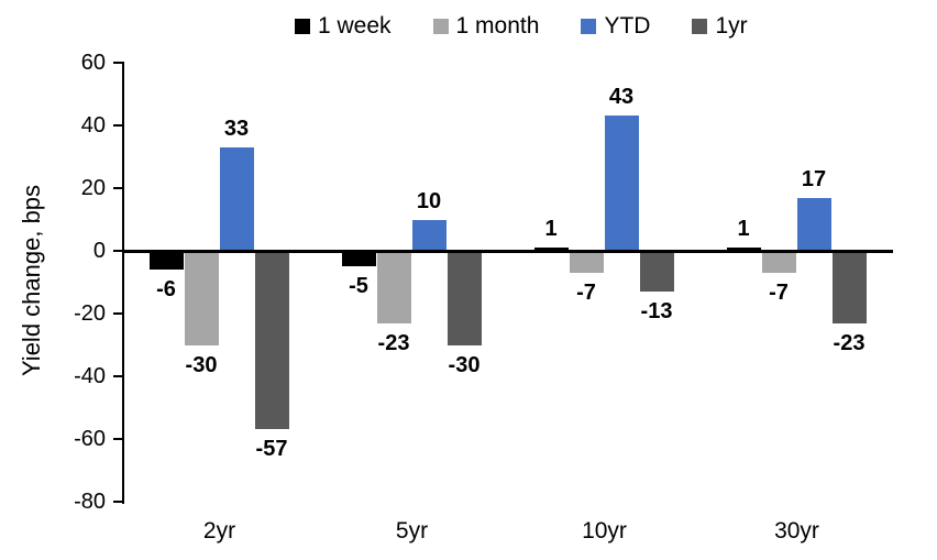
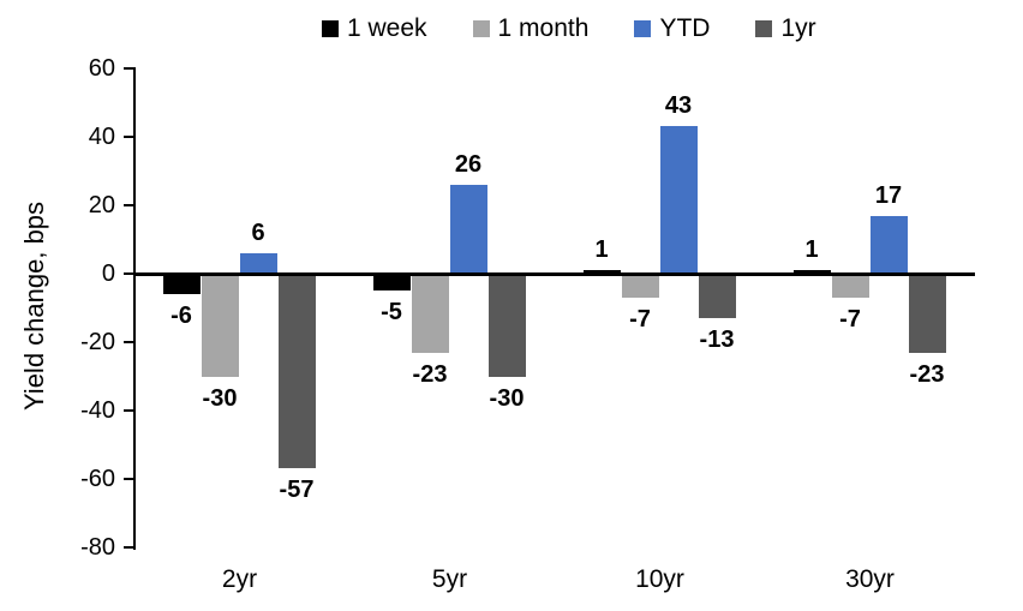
YTD/2yr: 33 -> 6
YTD/5yr: 10 -> 26
